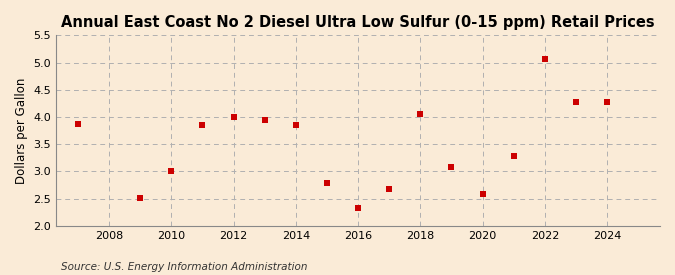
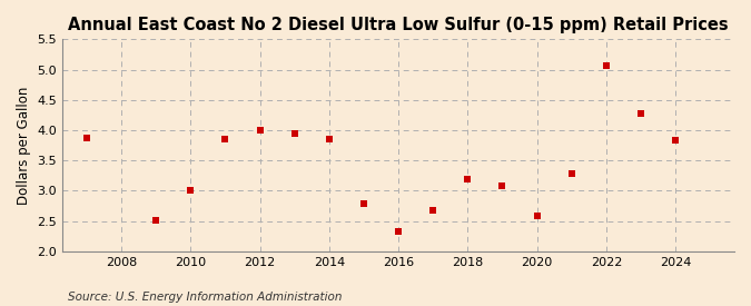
2018: 4.06 -> 3.19
2024: 4.28 -> 3.83
